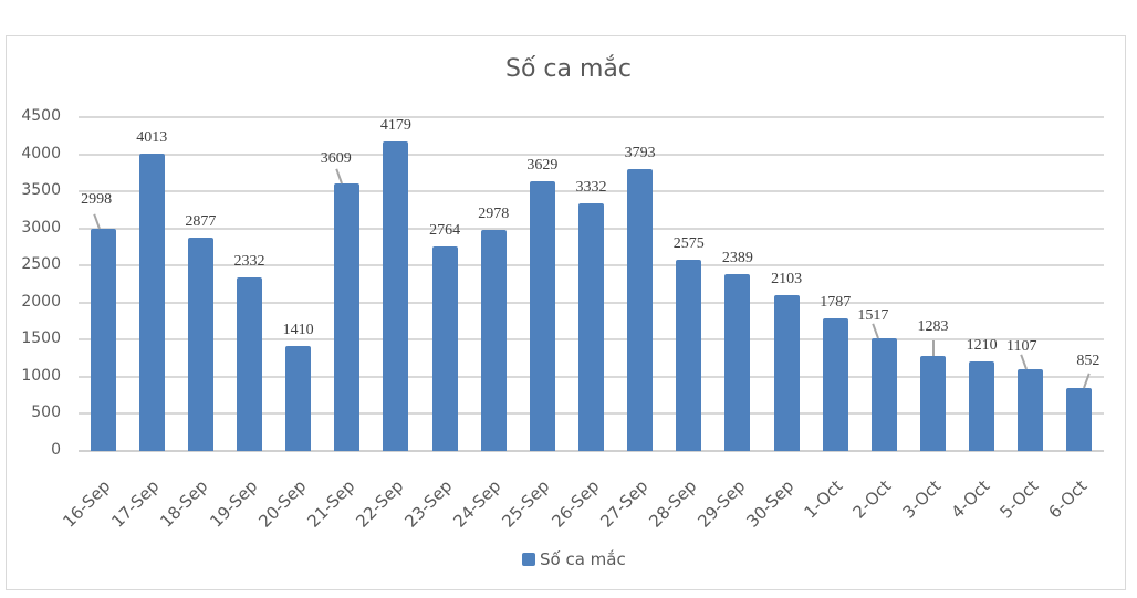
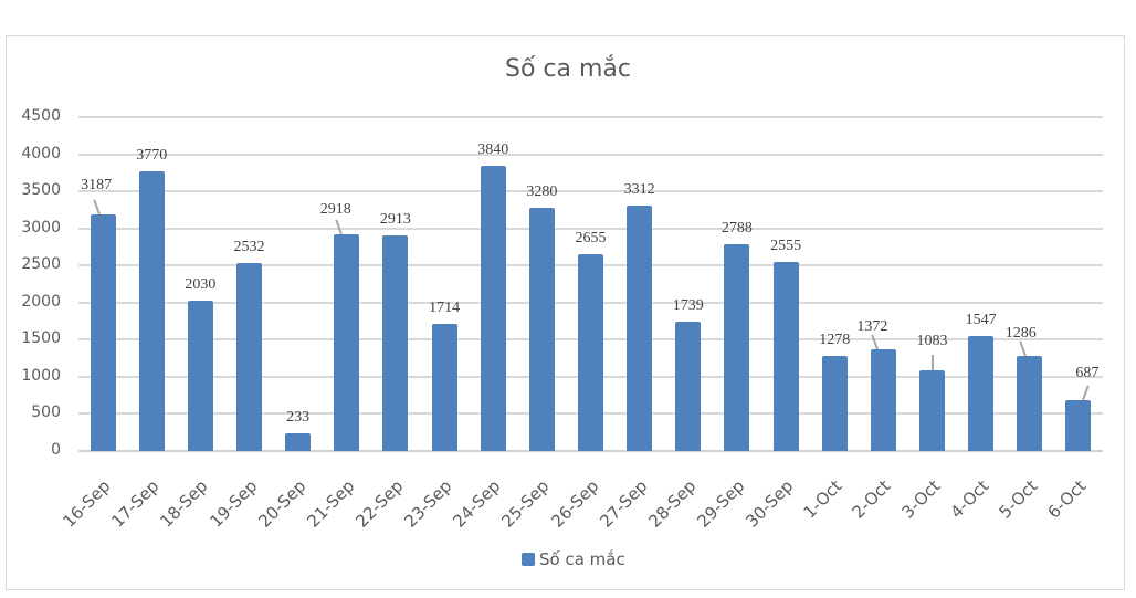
16-Sep: 2998 -> 3187
17-Sep: 4013 -> 3770
18-Sep: 2877 -> 2030
19-Sep: 2332 -> 2532
20-Sep: 1410 -> 233
21-Sep: 3609 -> 2918
22-Sep: 4179 -> 2913
23-Sep: 2764 -> 1714
24-Sep: 2978 -> 3840
25-Sep: 3629 -> 3280
26-Sep: 3332 -> 2655
27-Sep: 3793 -> 3312
28-Sep: 2575 -> 1739
29-Sep: 2389 -> 2788
30-Sep: 2103 -> 2555
1-Oct: 1787 -> 1278
2-Oct: 1517 -> 1372
3-Oct: 1283 -> 1083
4-Oct: 1210 -> 1547
5-Oct: 1107 -> 1286
6-Oct: 852 -> 687
